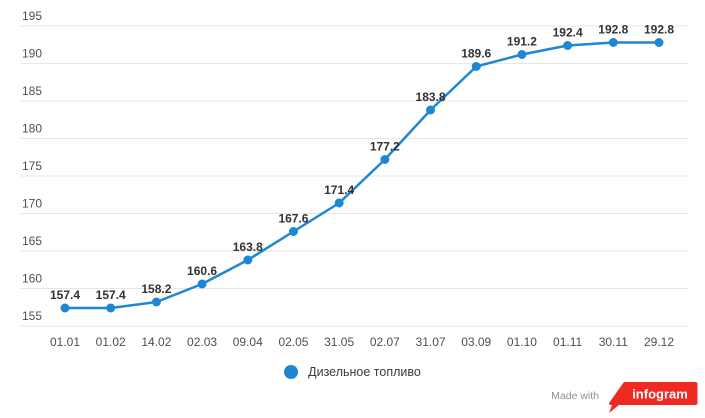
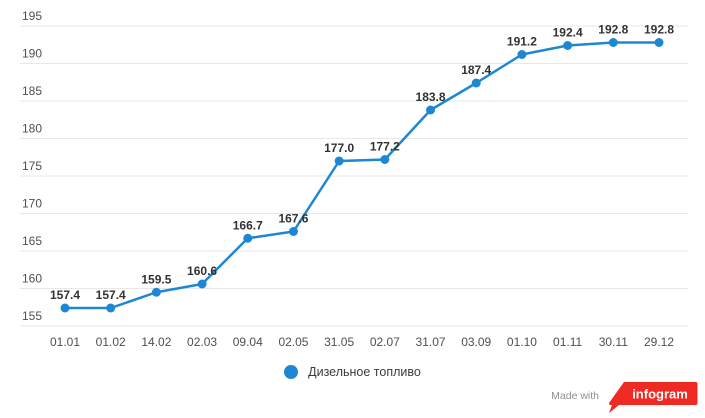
14.02: 158.2 -> 159.5
09.04: 163.8 -> 166.7
31.05: 171.4 -> 177.0
03.09: 189.6 -> 187.4
